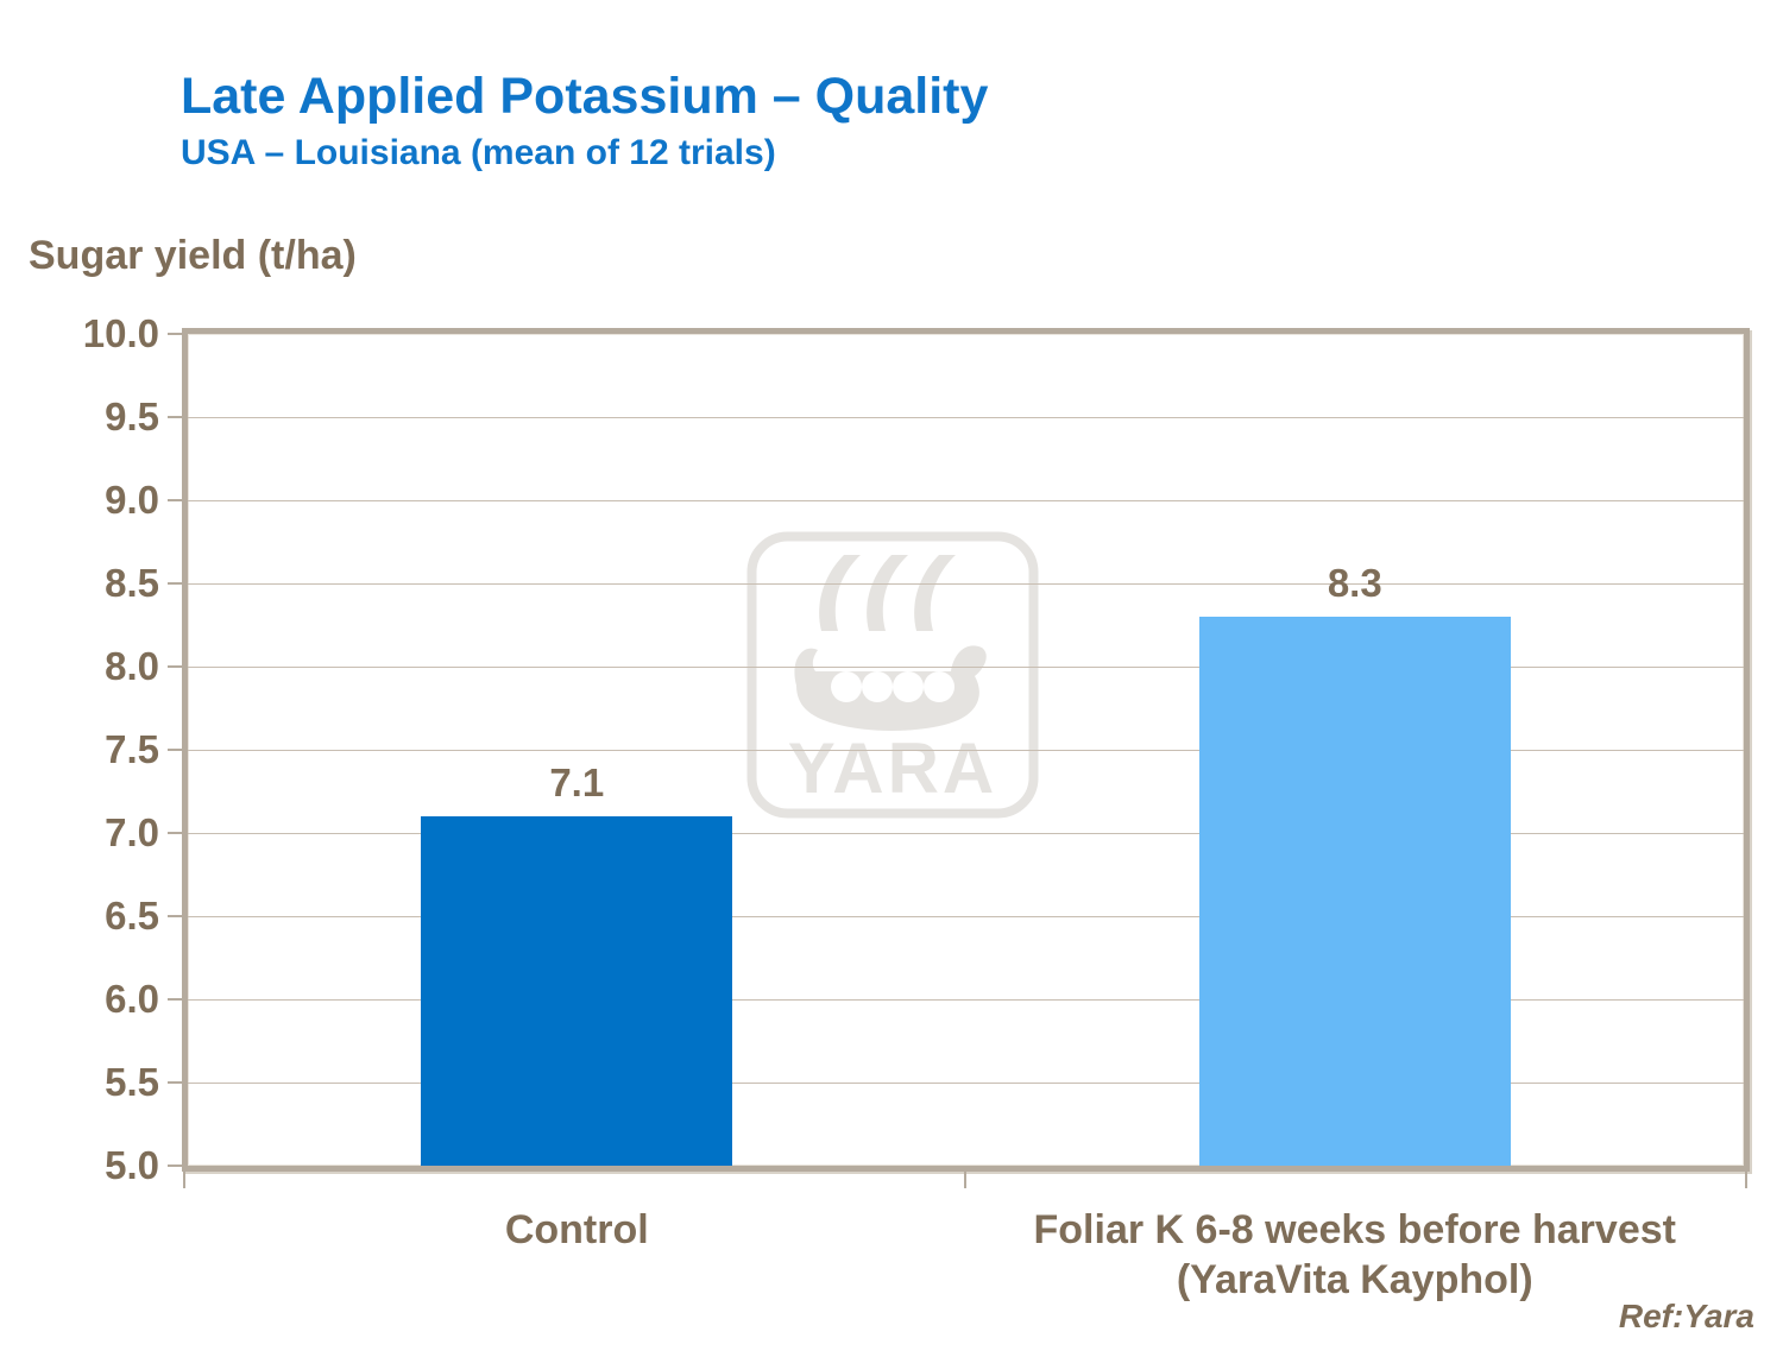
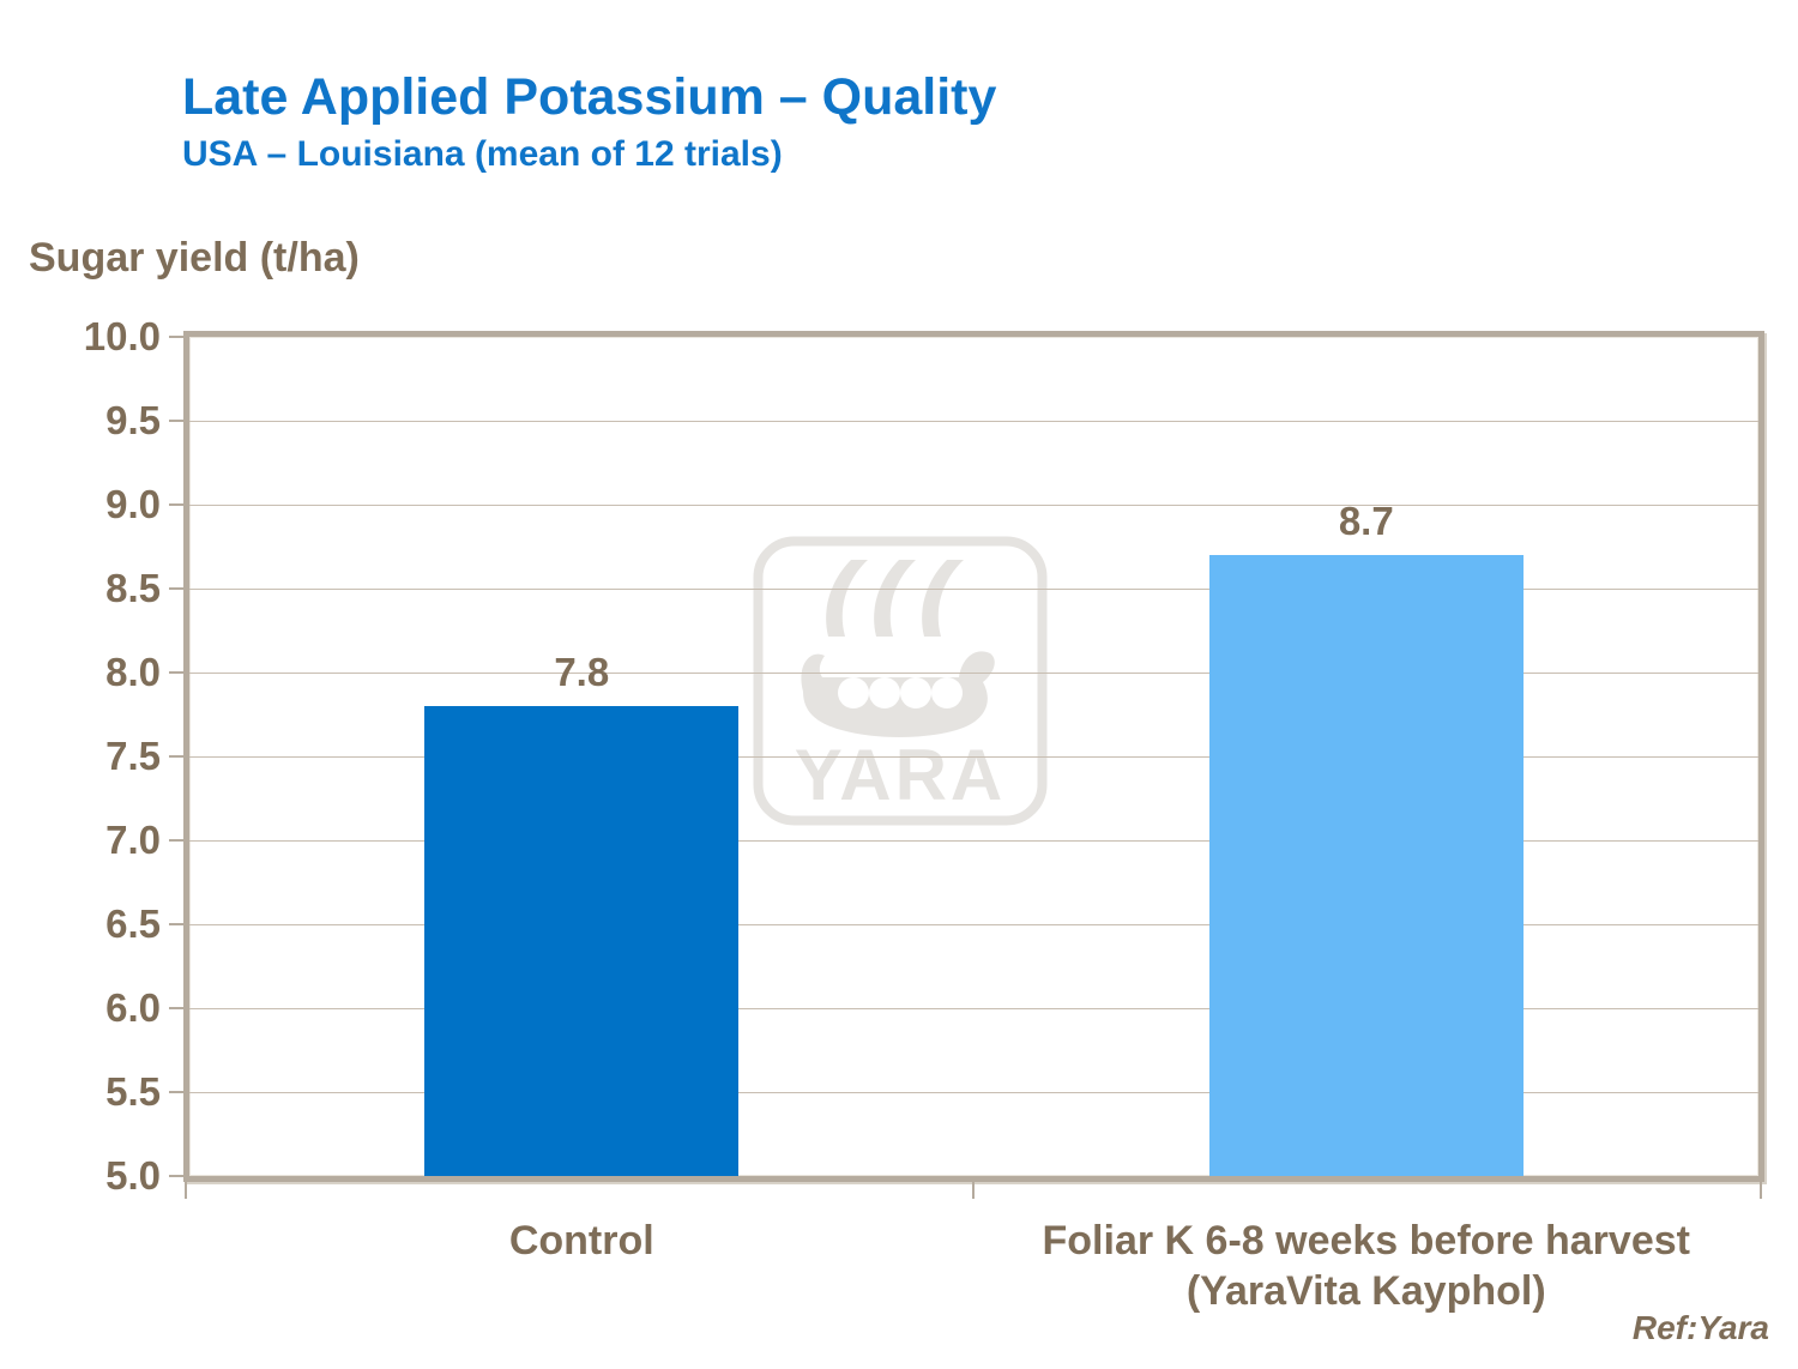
Control: 7.1 -> 7.8
Foliar K 6-8 weeks before harvest (YaraVita Kayphol): 8.3 -> 8.7
